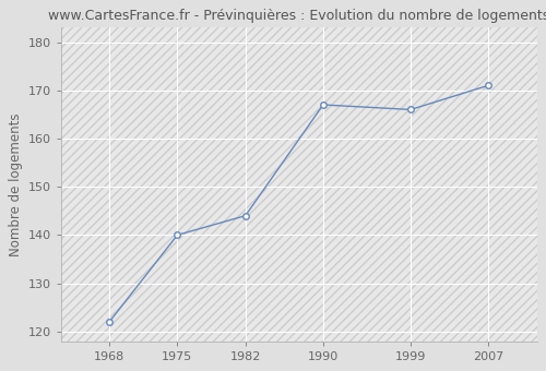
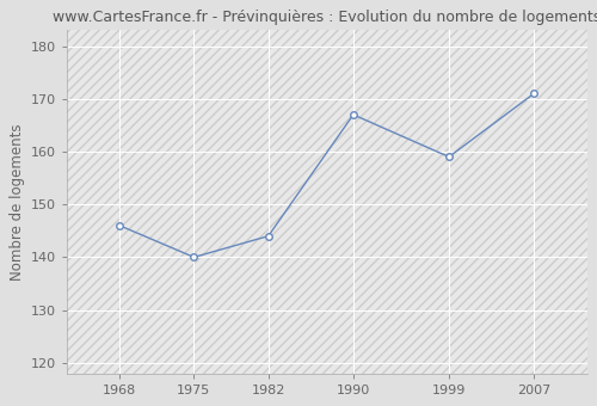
1968: 122 -> 146
1999: 166 -> 159
